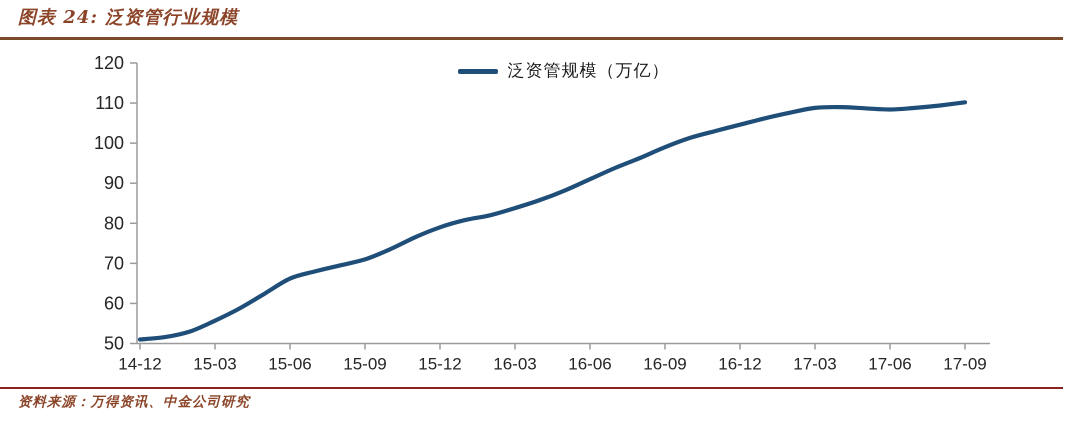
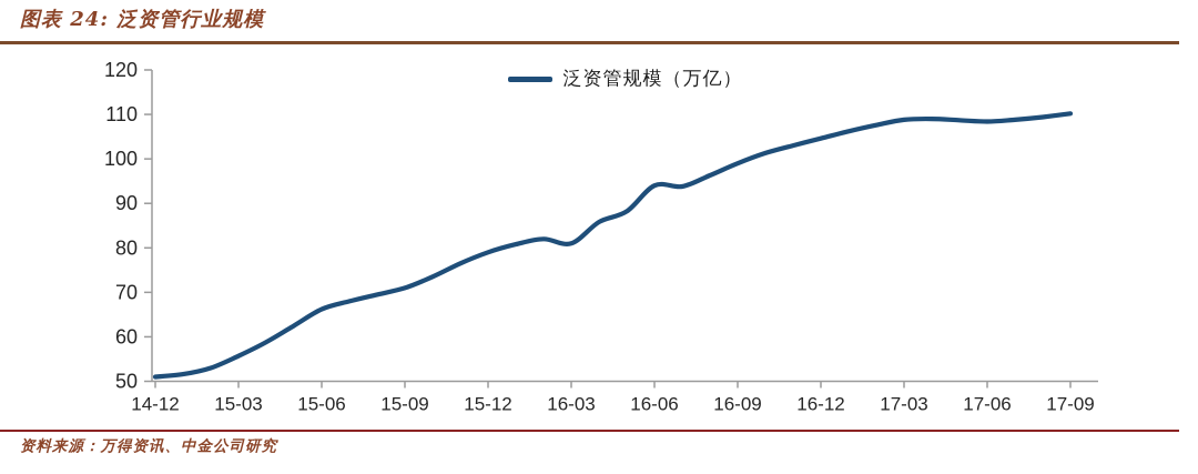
16-03: 84 -> 81
16-06: 91 -> 94
